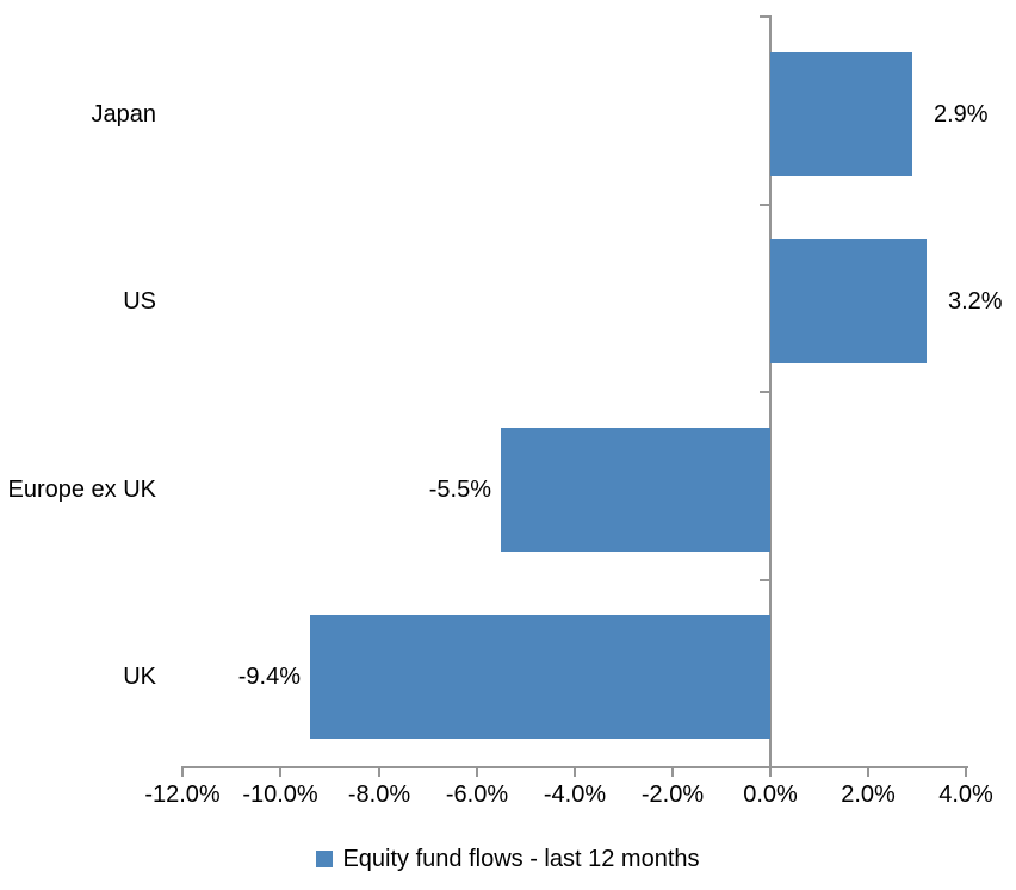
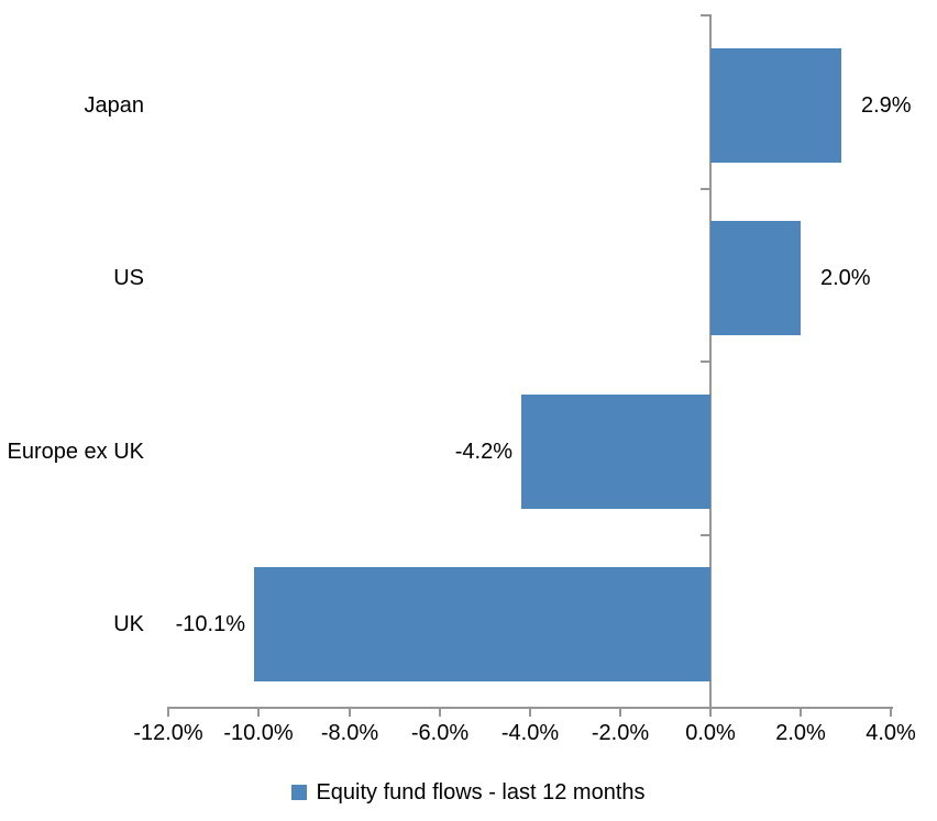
US: 3.2% -> 2.0%
Europe ex UK: -5.5% -> -4.2%
UK: -9.4% -> -10.1%
